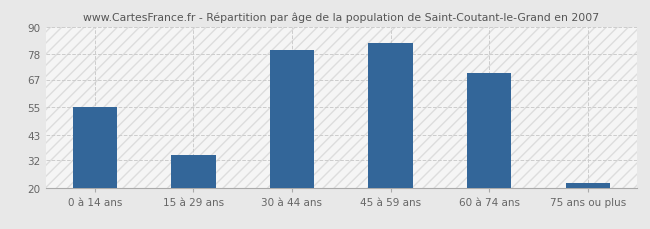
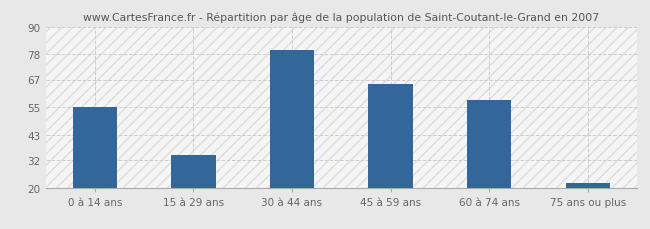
45 à 59 ans: 83 -> 65
60 à 74 ans: 70 -> 58
